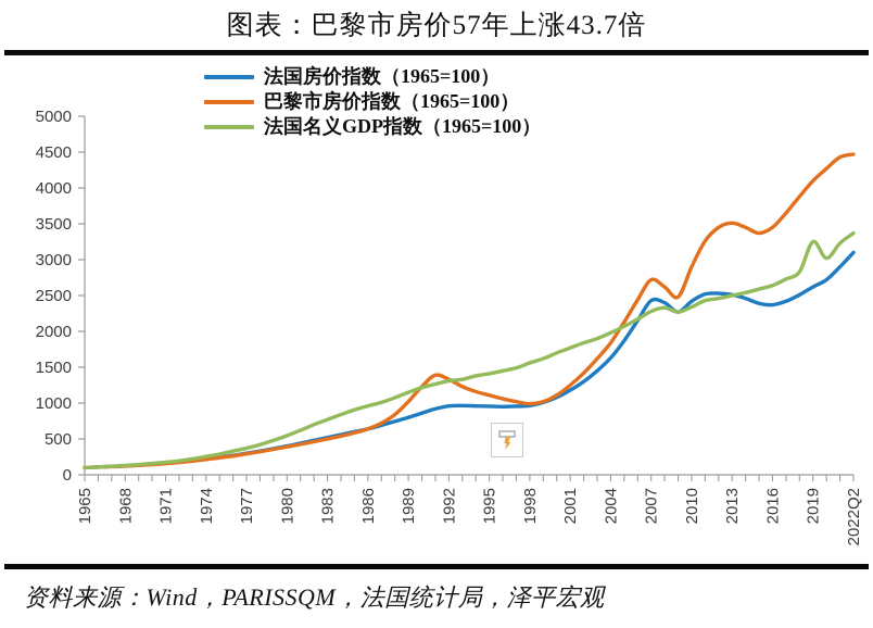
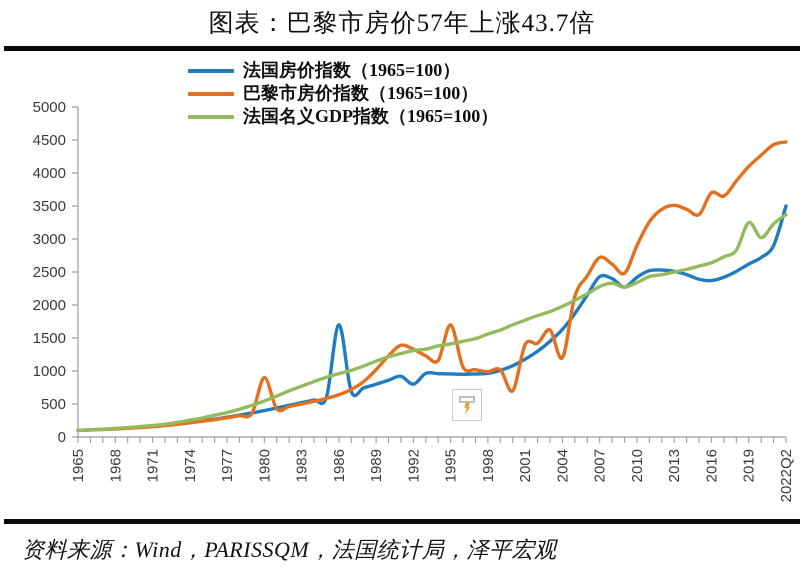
巴黎市房价指数（1965=100）/1980: 400 -> 900
法国房价指数（1965=100）/1986: 600 -> 1700
法国房价指数（1965=100）/1992: 1000 -> 800
巴黎市房价指数（1965=100）/1995: 1100 -> 1700
巴黎市房价指数（1965=100）/2000: 1100 -> 700
巴黎市房价指数（1965=100）/2001: 1200 -> 1400
巴黎市房价指数（1965=100）/2004: 1800 -> 1200
巴黎市房价指数（1965=100）/2016: 3400 -> 3700
法国房价指数（1965=100）/2022Q2: 3100 -> 3500
